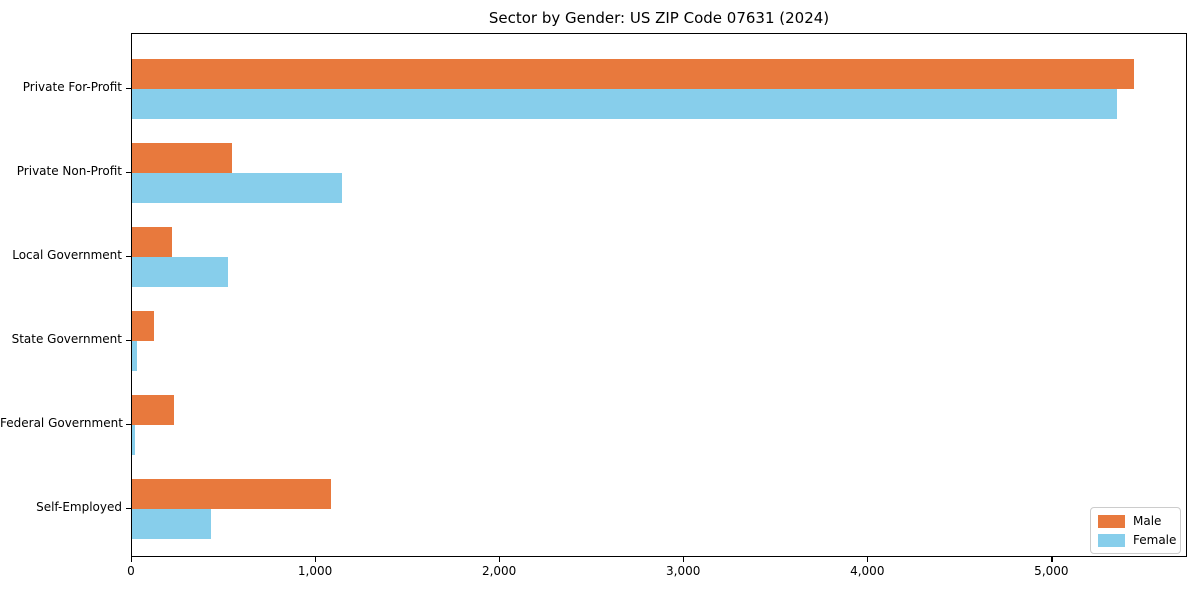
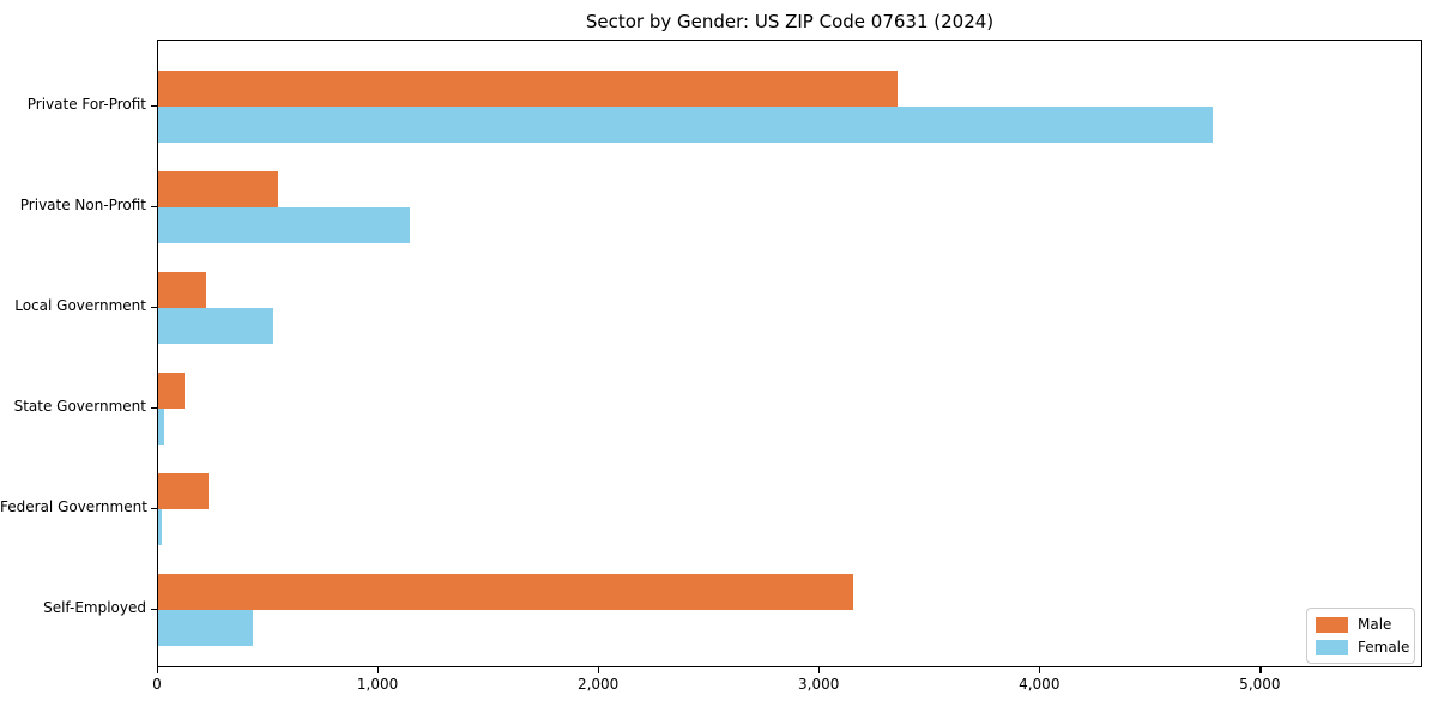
Male/Private For-Profit: 5440 -> 3350
Female/Private For-Profit: 5350 -> 4780
Male/Self-Employed: 1080 -> 3150
